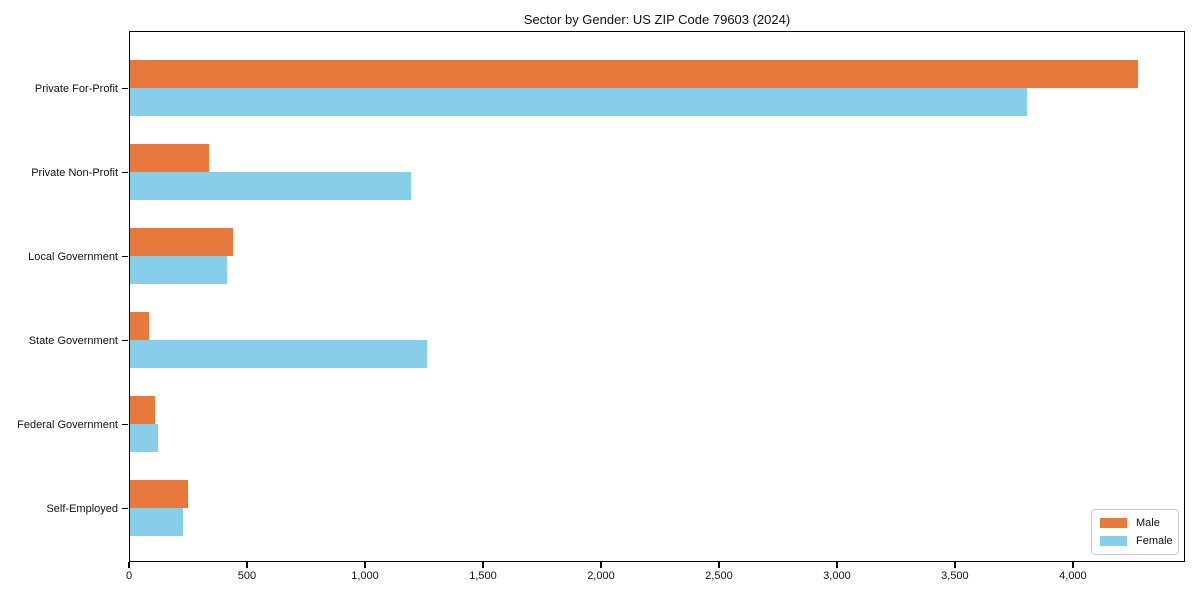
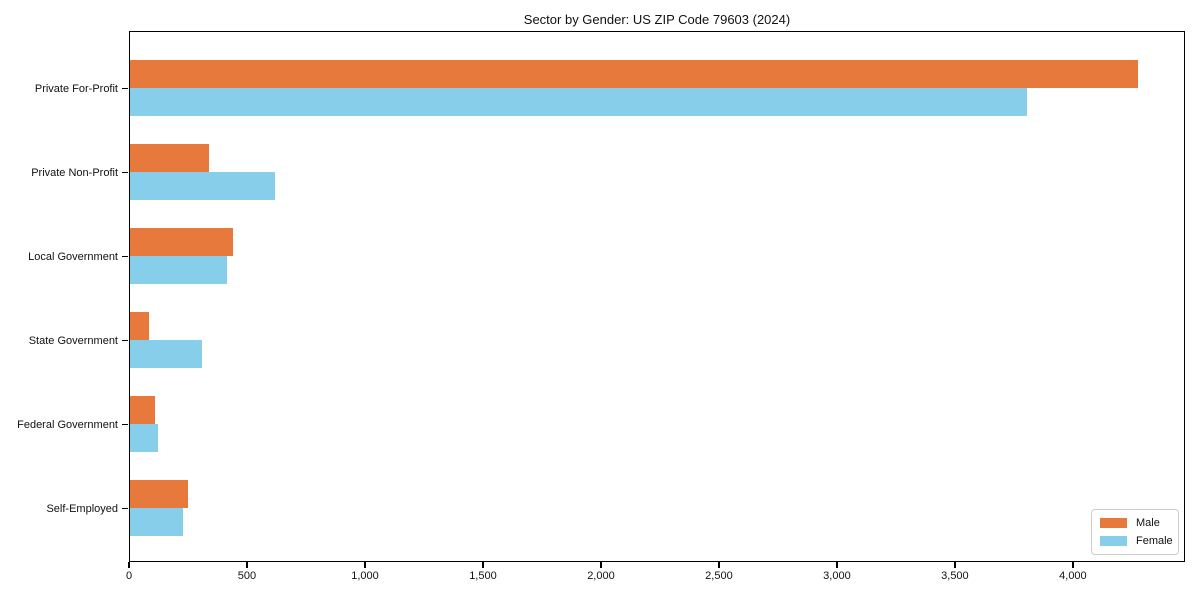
Female/Private Non-Profit: 1190 -> 620
Female/State Government: 1260 -> 300
